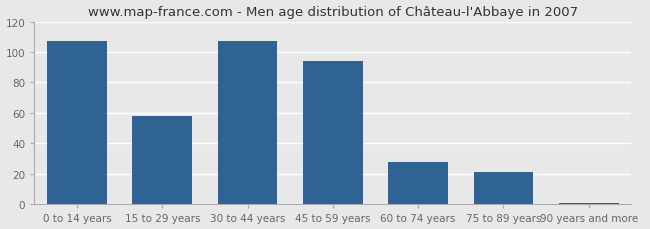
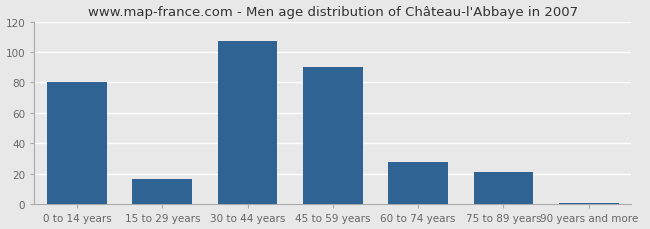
0 to 14 years: 107 -> 80
15 to 29 years: 58 -> 17
45 to 59 years: 94 -> 90
